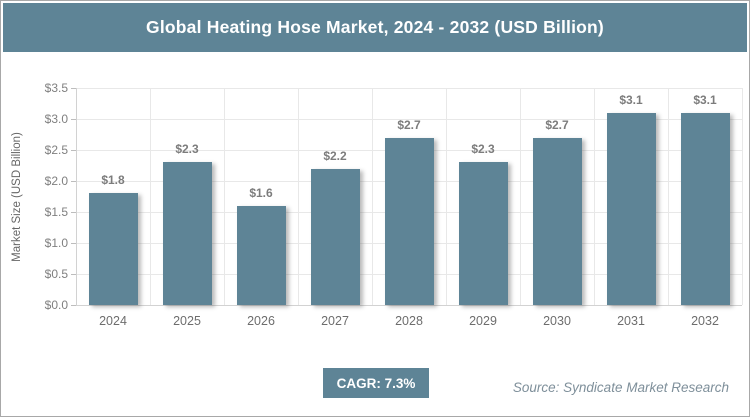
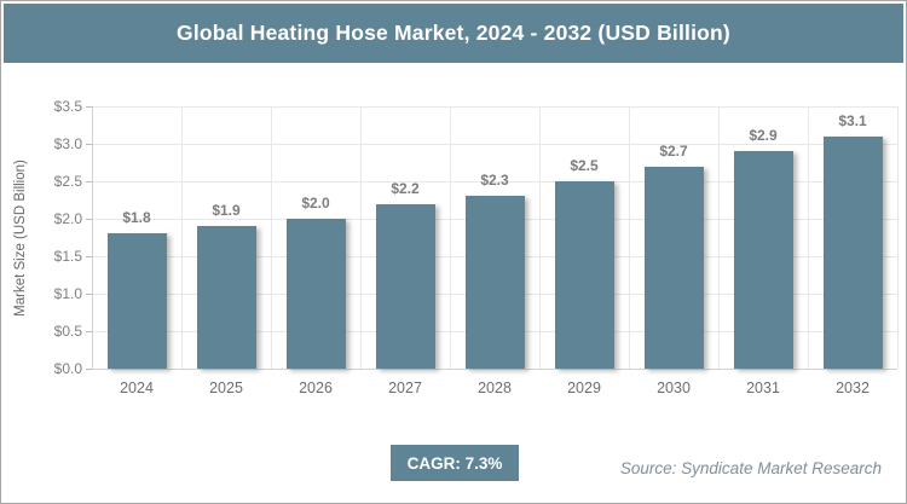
2025: $2.3 -> $1.9
2026: $1.6 -> $2.0
2028: $2.7 -> $2.3
2029: $2.3 -> $2.5
2031: $3.1 -> $2.9
